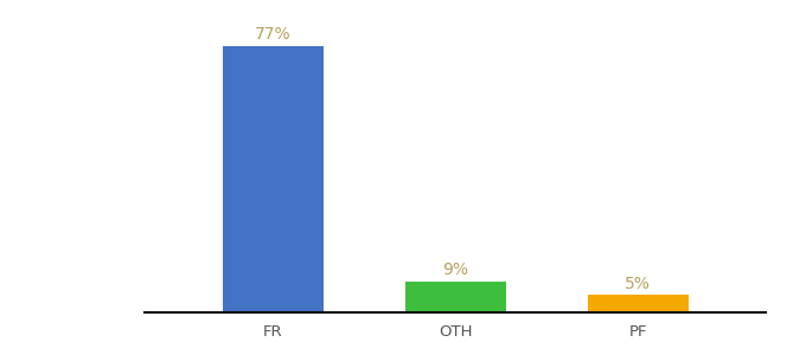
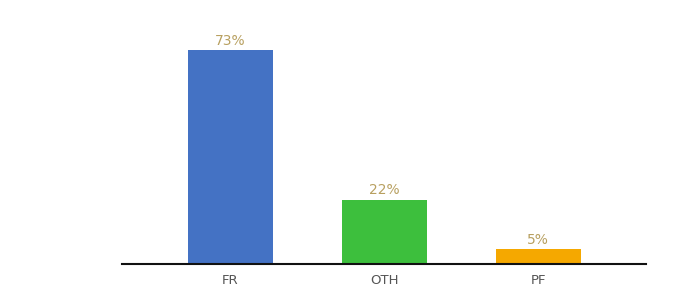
FR: 77% -> 73%
OTH: 9% -> 22%
